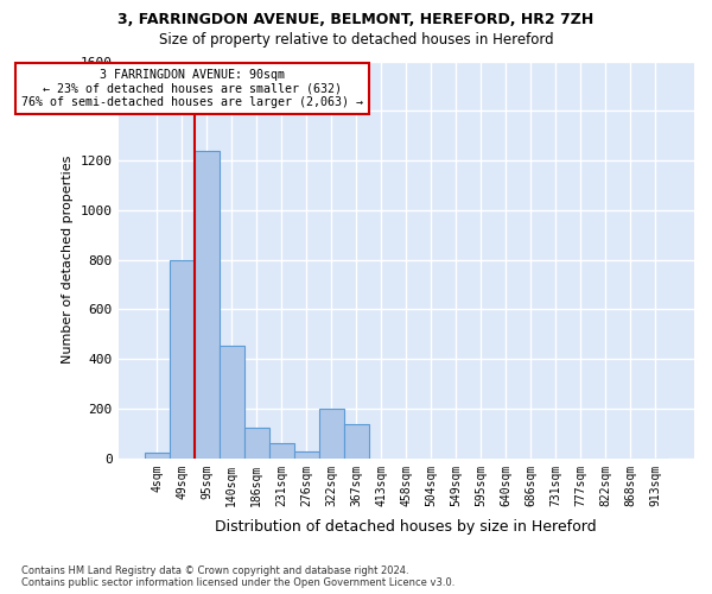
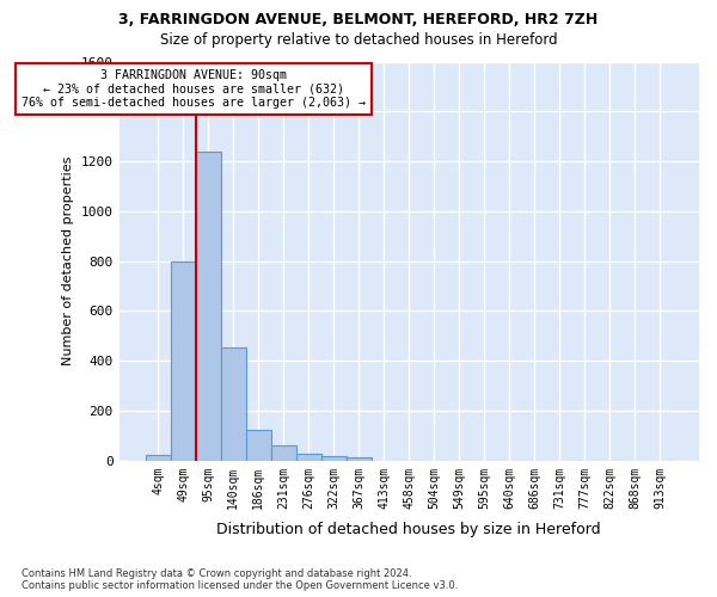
322sqm: 200 -> 18
367sqm: 140 -> 15
